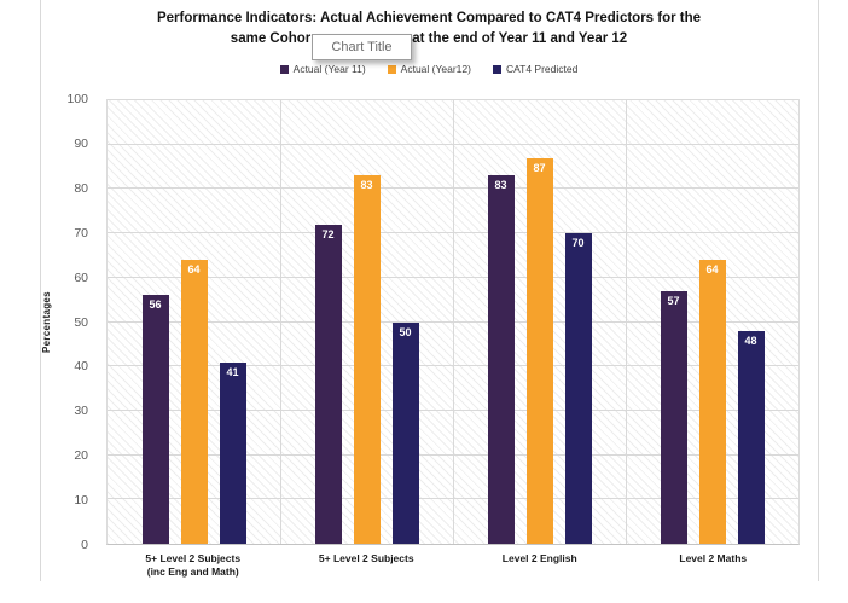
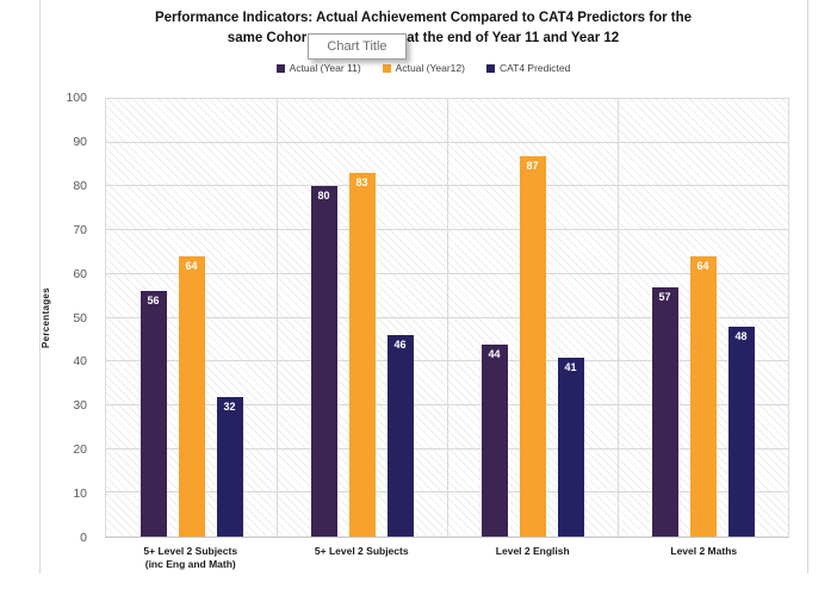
CAT4 Predicted/5+ Level 2 Subjects (inc Eng and Math): 41 -> 32
Actual (Year 11)/5+ Level 2 Subjects: 72 -> 80
CAT4 Predicted/5+ Level 2 Subjects: 50 -> 46
Actual (Year 11)/Level 2 English: 83 -> 44
CAT4 Predicted/Level 2 English: 70 -> 41
